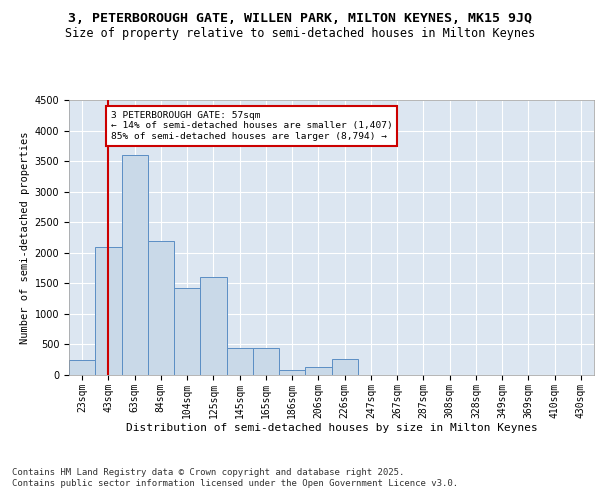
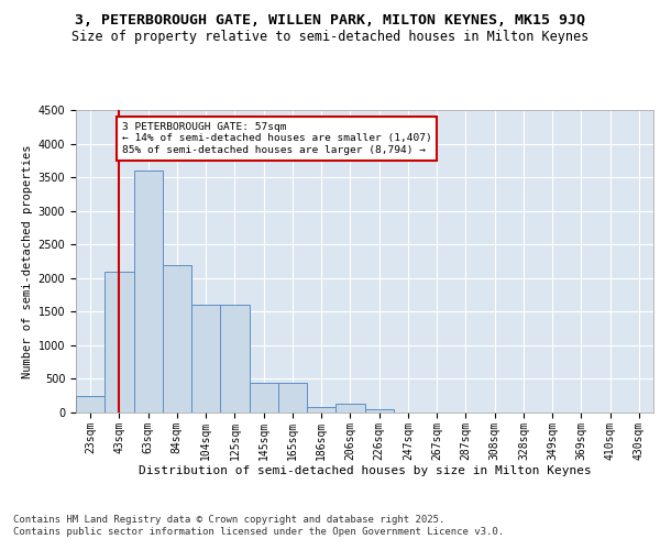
104sqm: 1420 -> 1600
226sqm: 260 -> 50
